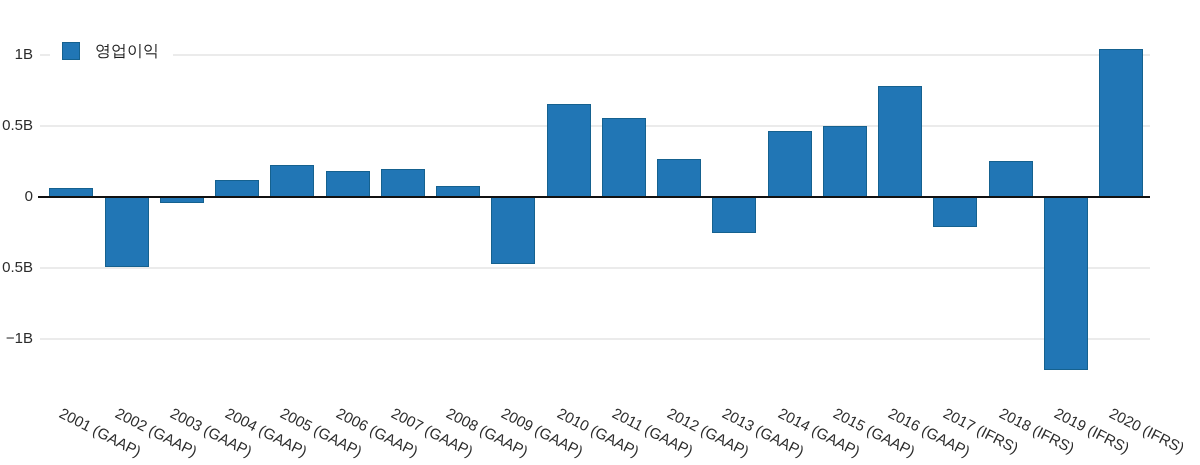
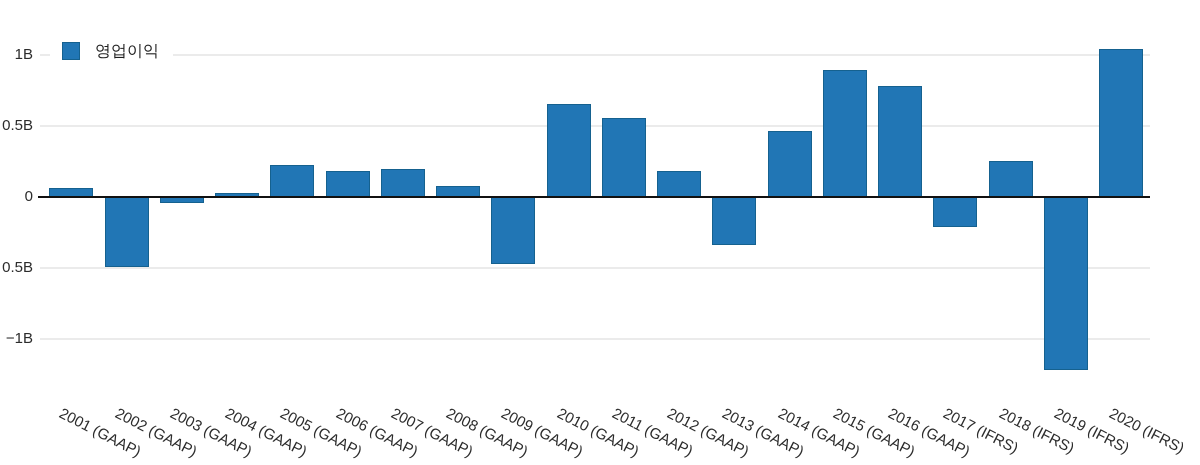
2004 (GAAP): 0,12B -> 0,03B
2012 (GAAP): 0,27B -> 0,18B
2013 (GAAP): -0,25B -> -0,34B
2015 (GAAP): 0,50B -> 0,90B
